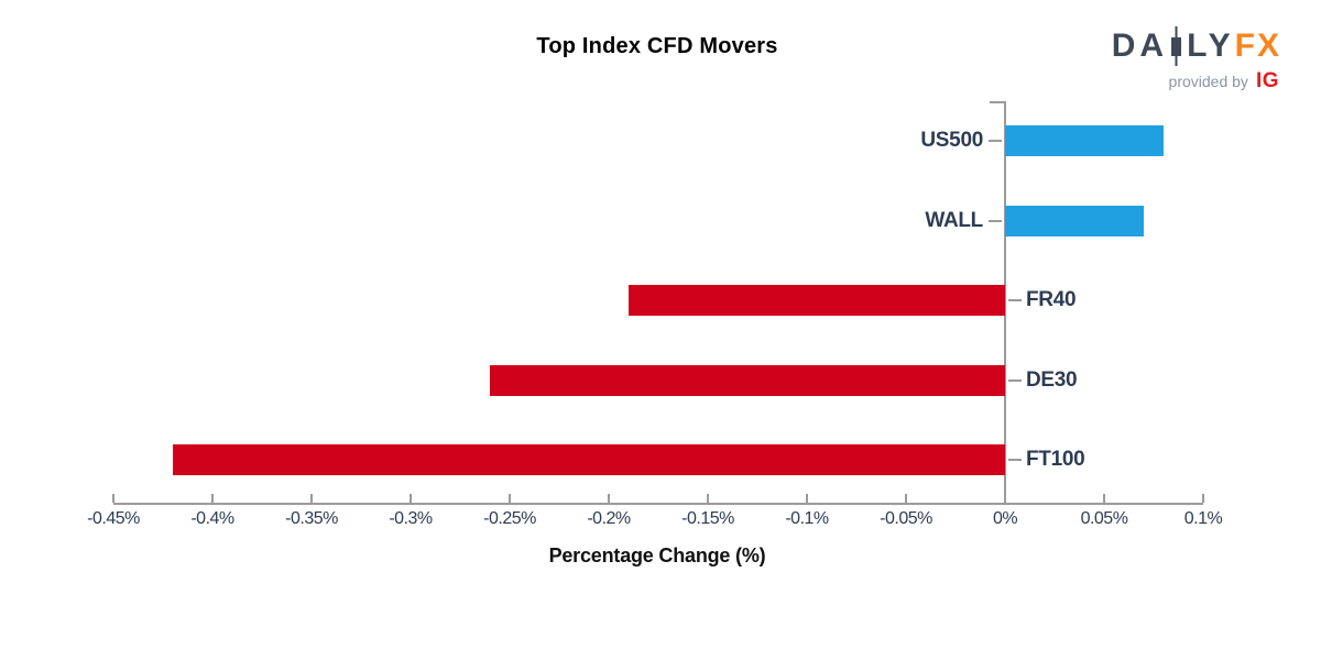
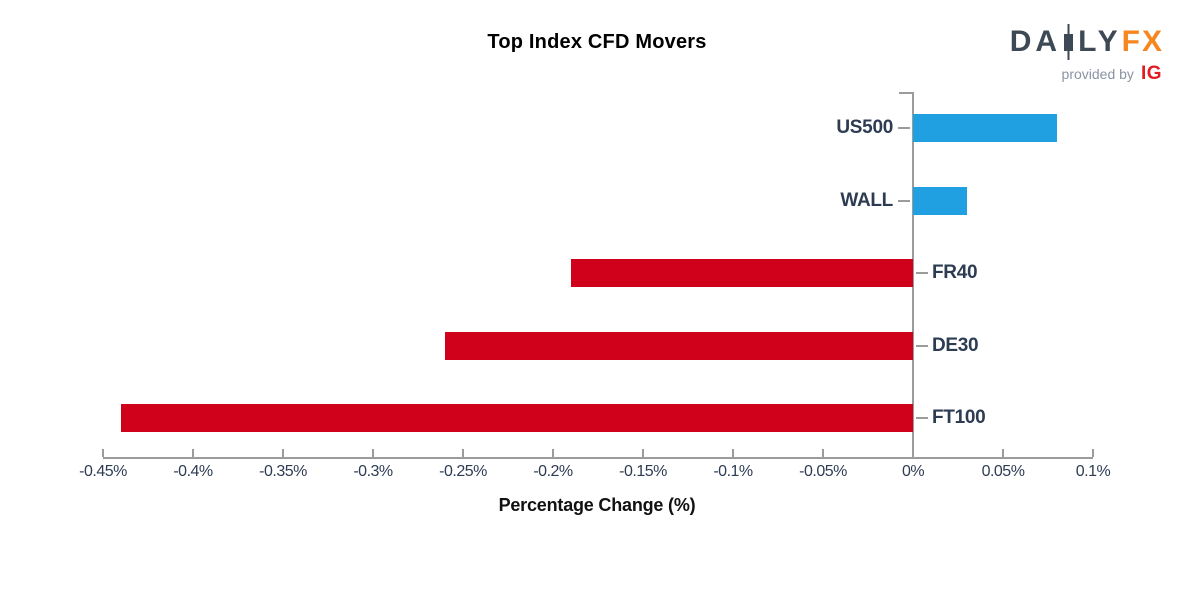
WALL: 0.07% -> 0.03%
FT100: -0.42% -> -0.44%
